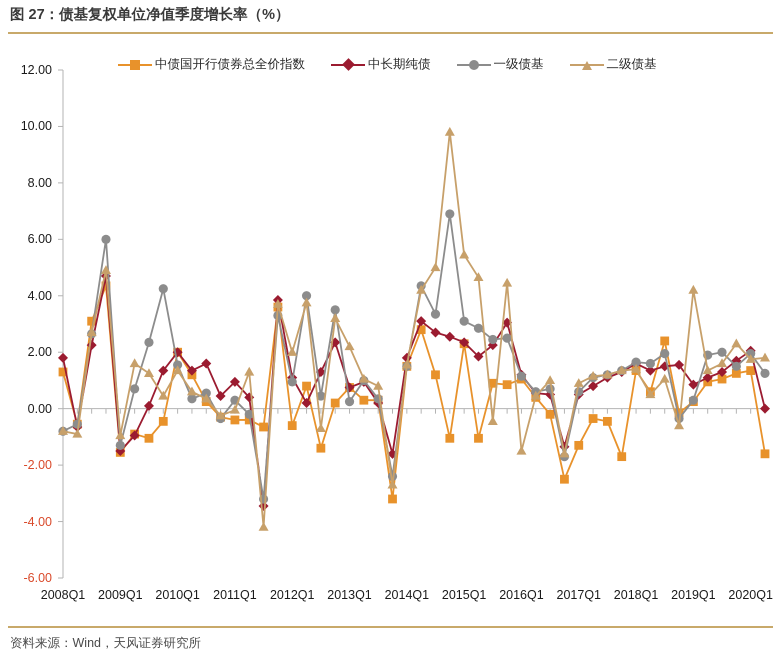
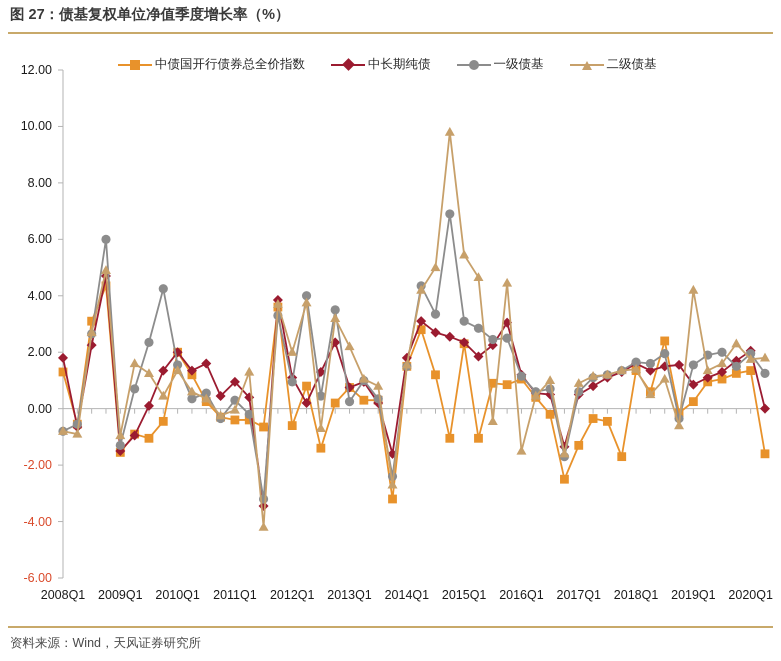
一级债基/2019Q1: 0.3 -> 1.6
